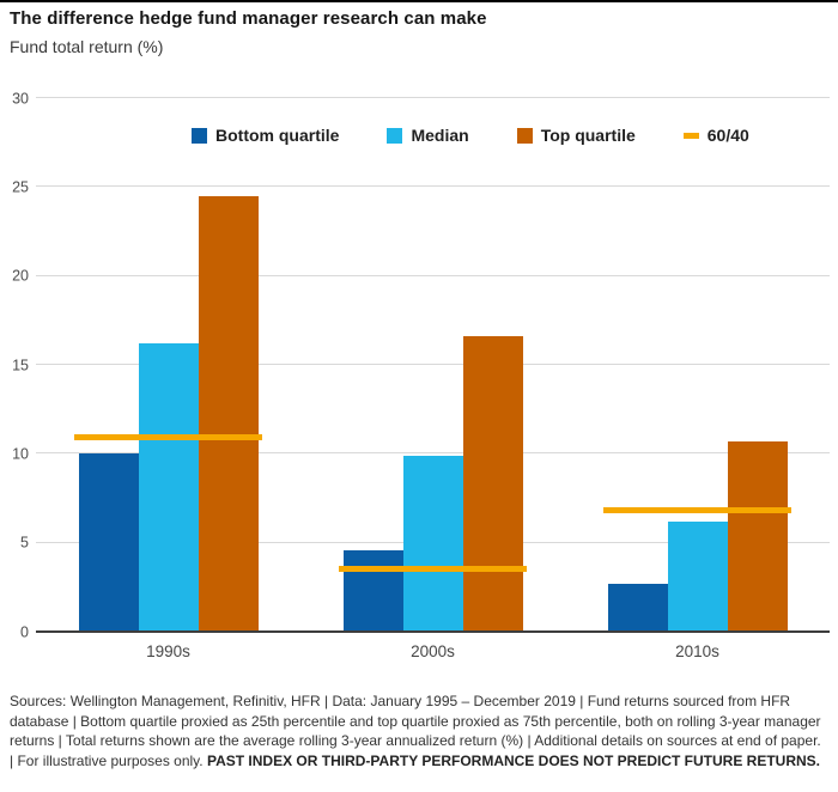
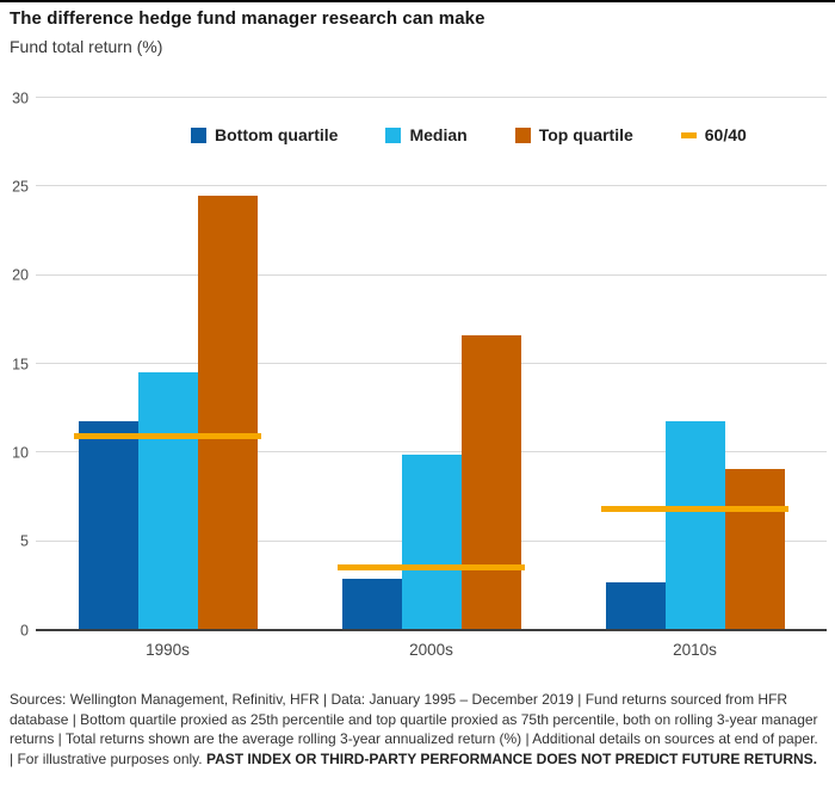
Bottom quartile/1990s: 10.0 -> 11.8
Median/1990s: 16.2 -> 14.5
Bottom quartile/2000s: 4.6 -> 2.9
Median/2010s: 6.2 -> 11.8
Top quartile/2010s: 10.7 -> 9.1
